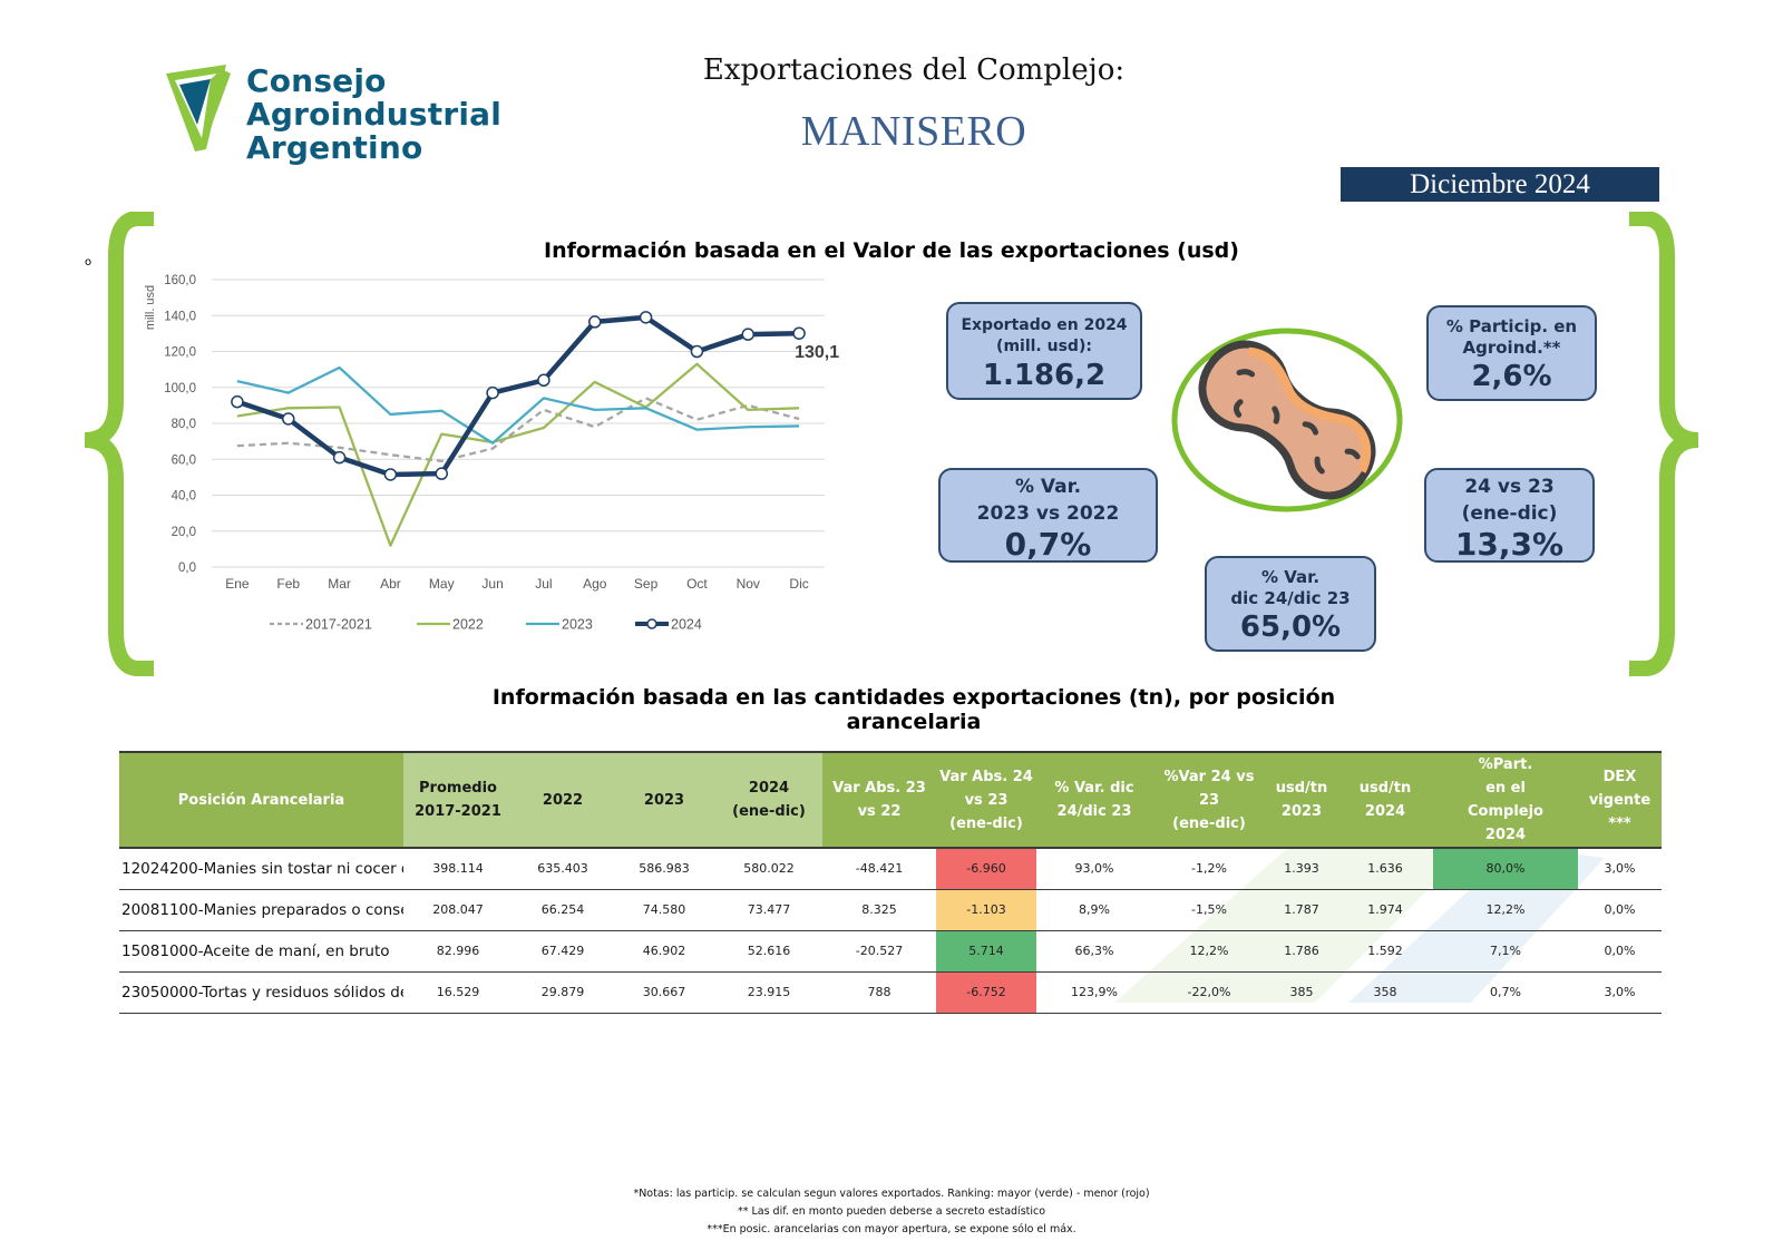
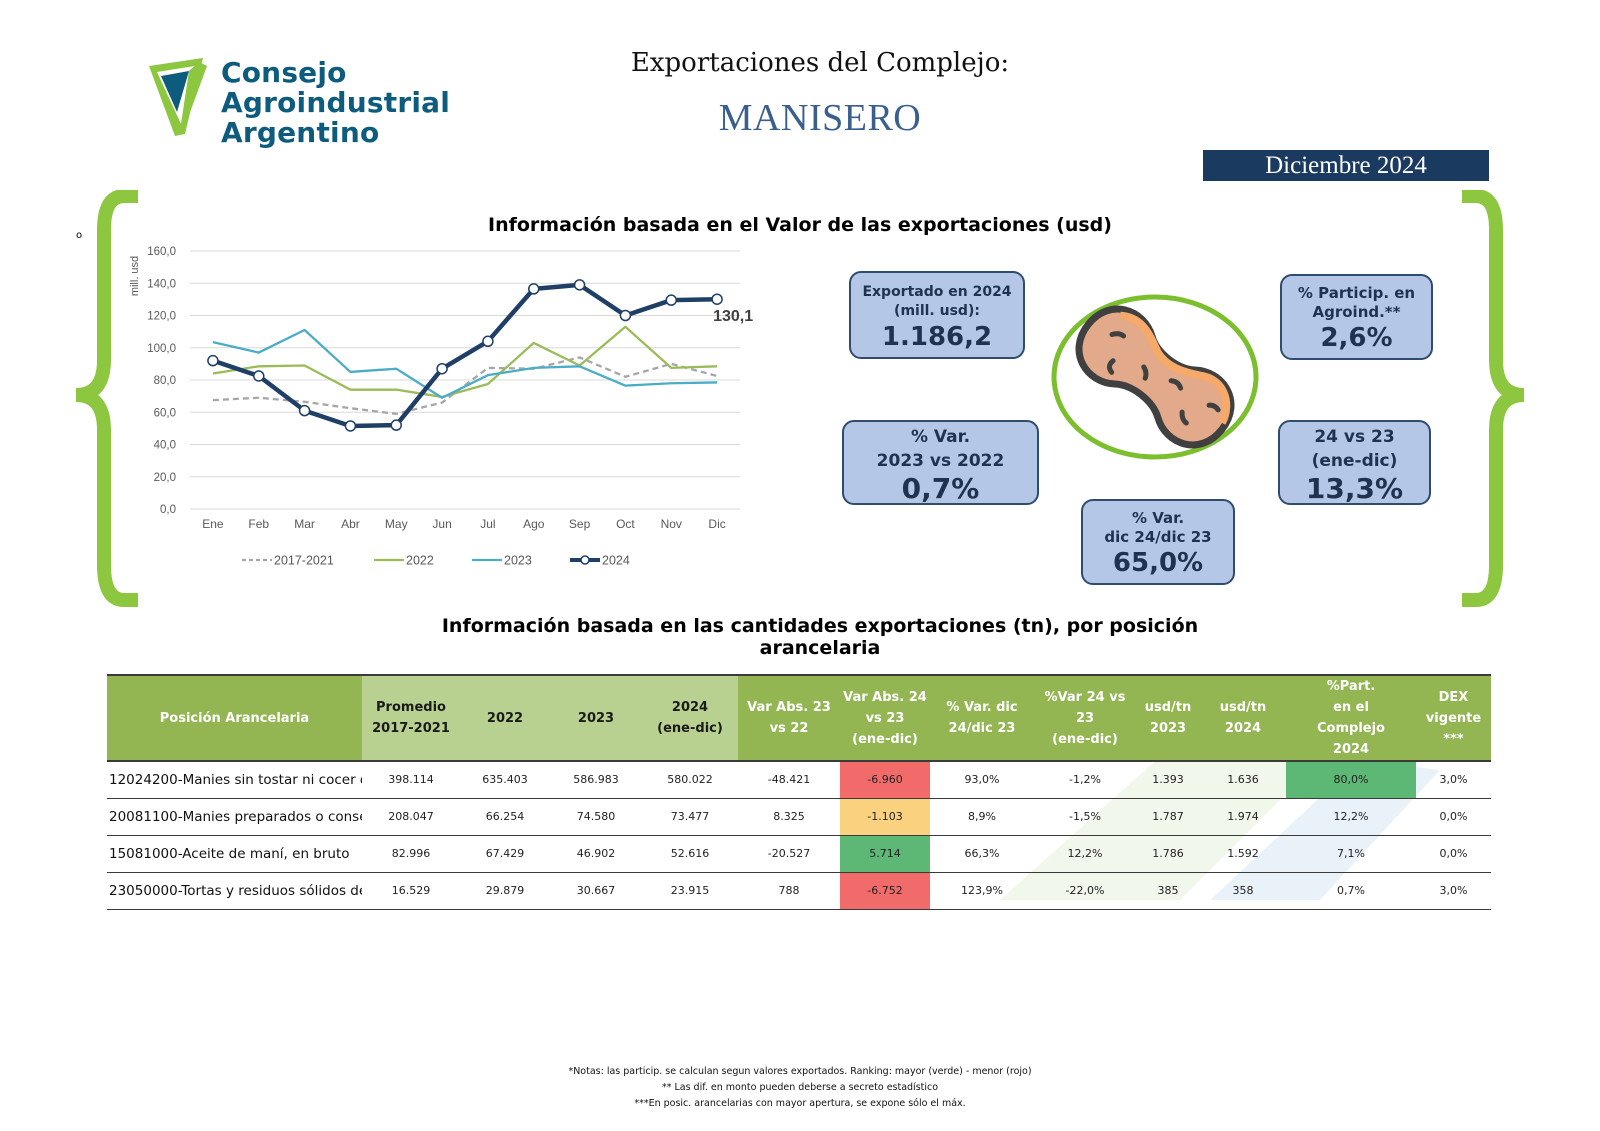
2022/Abr: 12 -> 74
2024/Jun: 97 -> 87
2023/Jul: 94 -> 83
2017-2021/Ago: 78 -> 87
